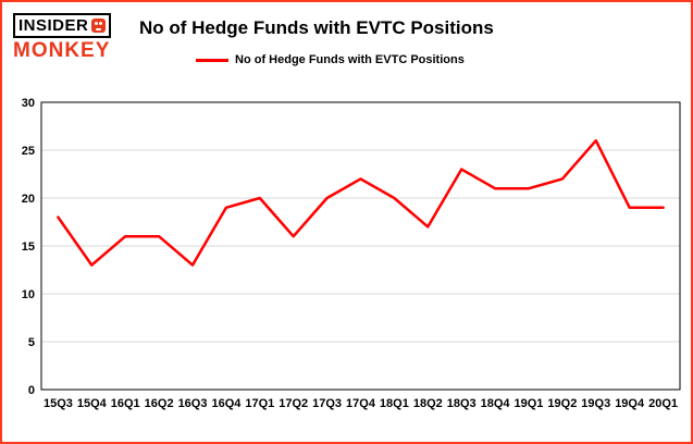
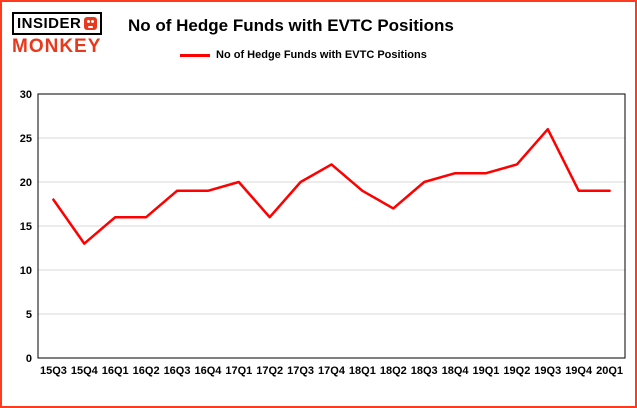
16Q3: 13 -> 19
18Q1: 20 -> 19
18Q3: 23 -> 20
